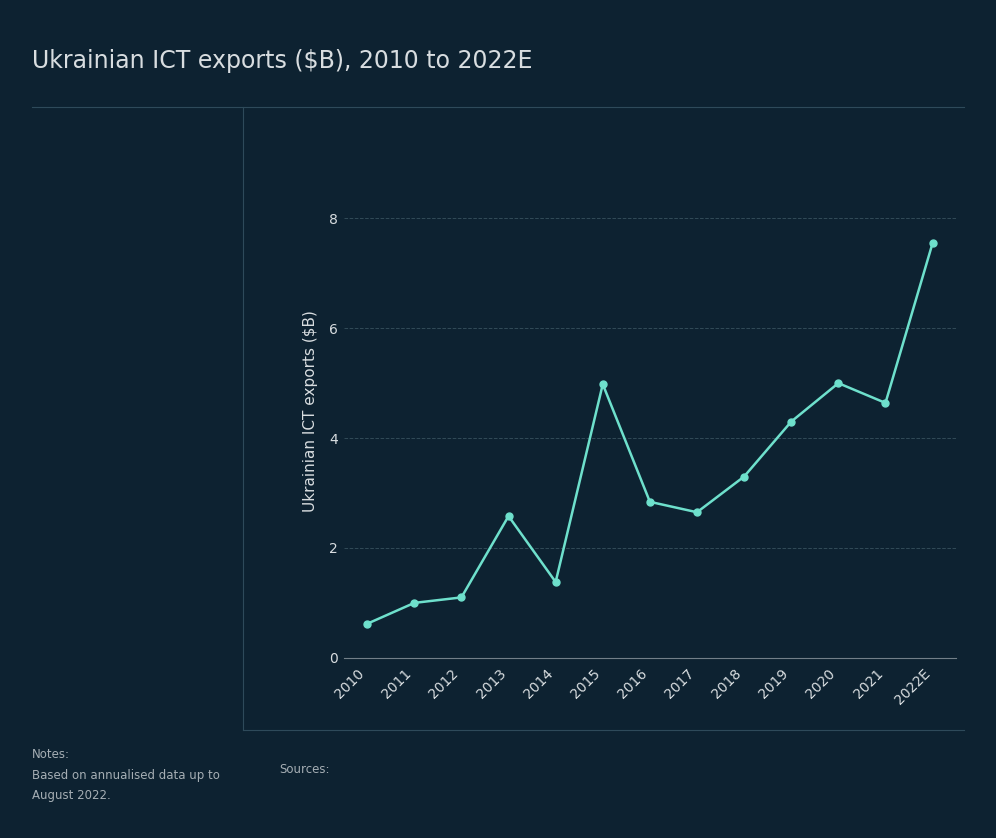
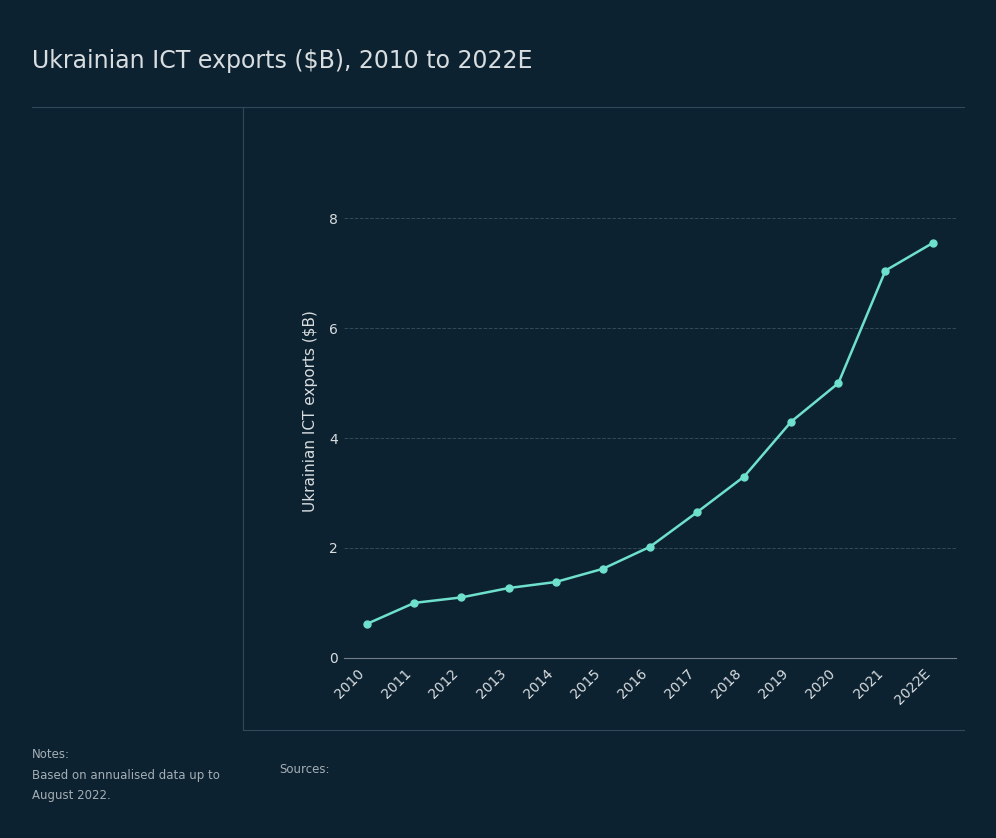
2013: 2.58 -> 1.27
2015: 4.98 -> 1.62
2016: 2.84 -> 2.02
2021: 4.64 -> 7.05
